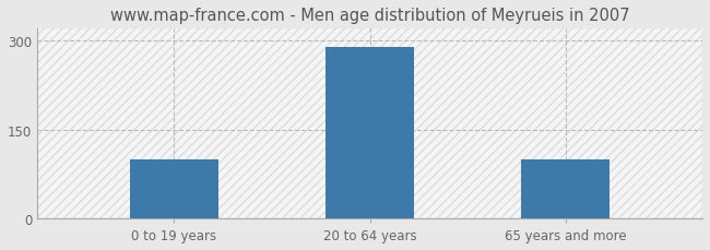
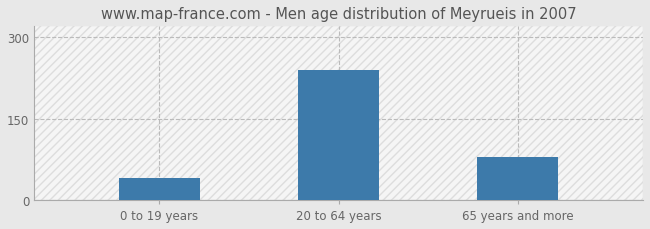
0 to 19 years: 100 -> 40
20 to 64 years: 290 -> 240
65 years and more: 100 -> 80
